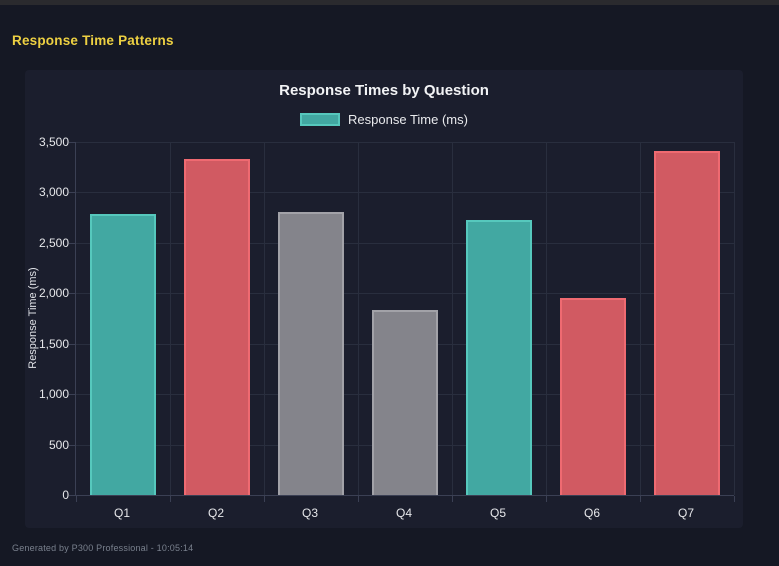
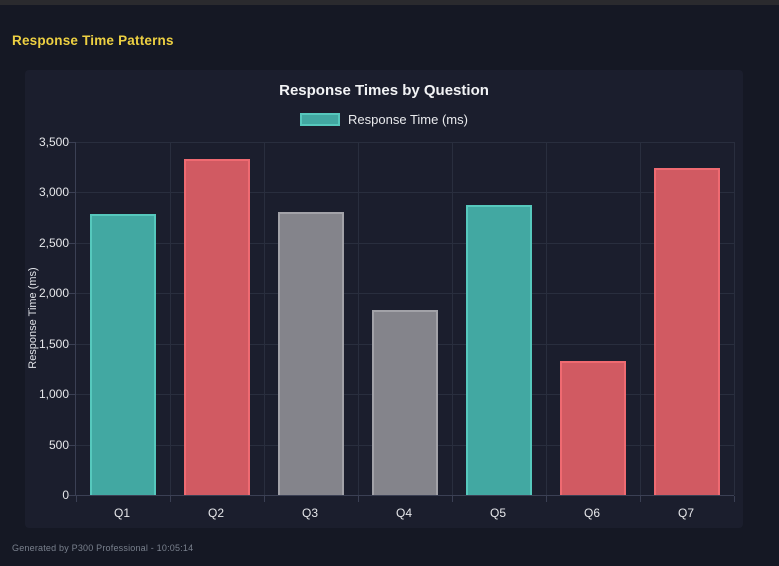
Q5: 2730 -> 2880
Q6: 1950 -> 1330
Q7: 3410 -> 3240
